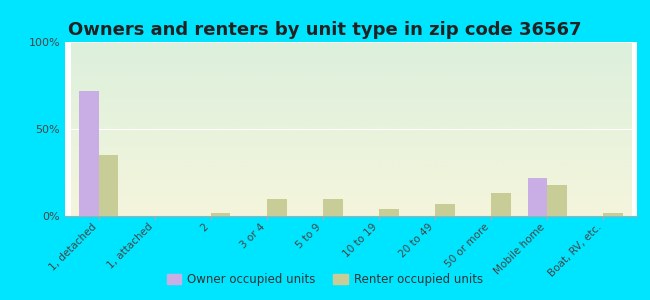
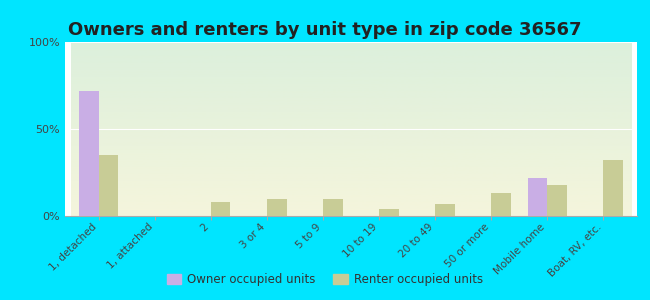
Renter occupied units/2: 2% -> 8%
Renter occupied units/Boat, RV, etc.: 2% -> 32%
